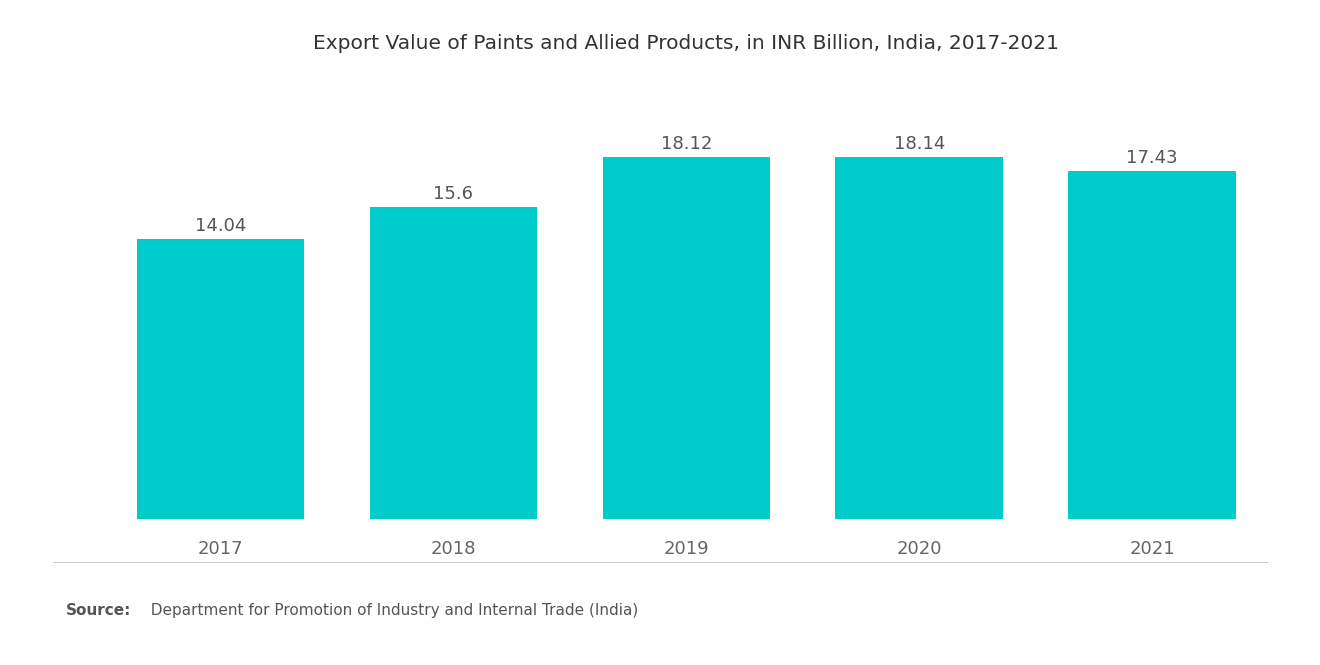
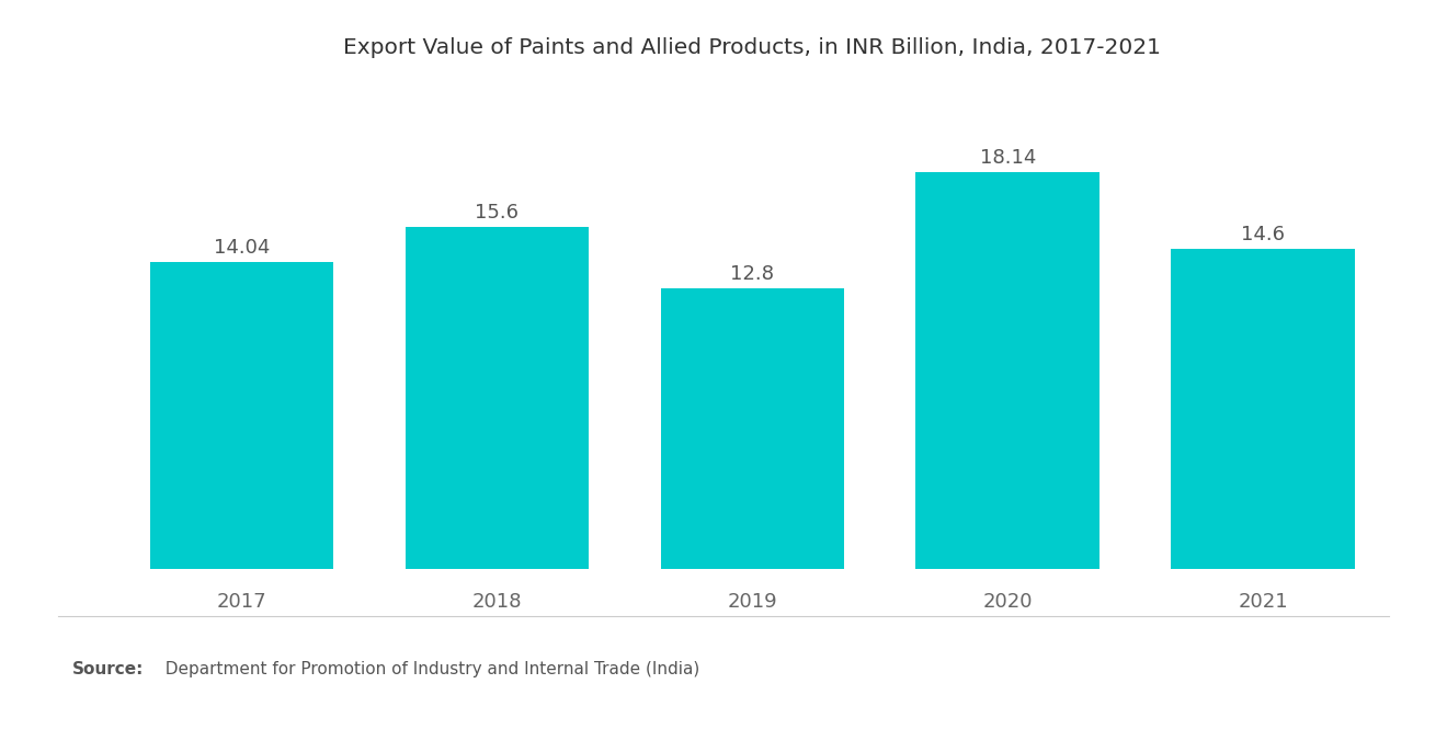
2019: 18.12 -> 12.8
2021: 17.43 -> 14.6
